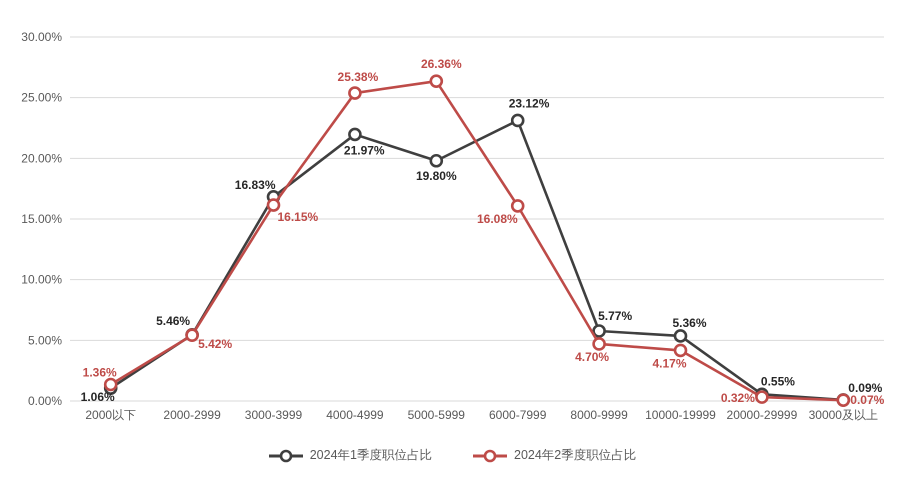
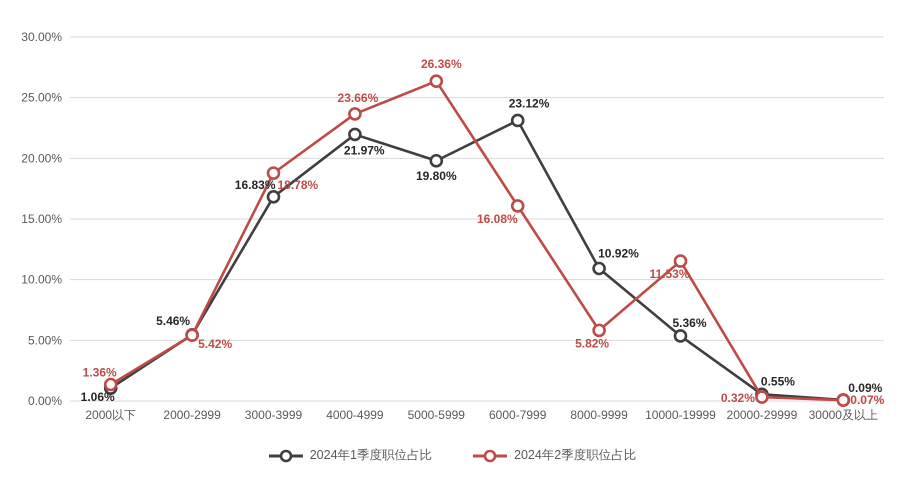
2024年2季度职位占比/3000-3999: 16.15% -> 18.78%
2024年2季度职位占比/4000-4999: 25.38% -> 23.66%
2024年1季度职位占比/8000-9999: 5.77% -> 10.92%
2024年2季度职位占比/8000-9999: 4.70% -> 5.82%
2024年2季度职位占比/10000-19999: 4.17% -> 11.53%
